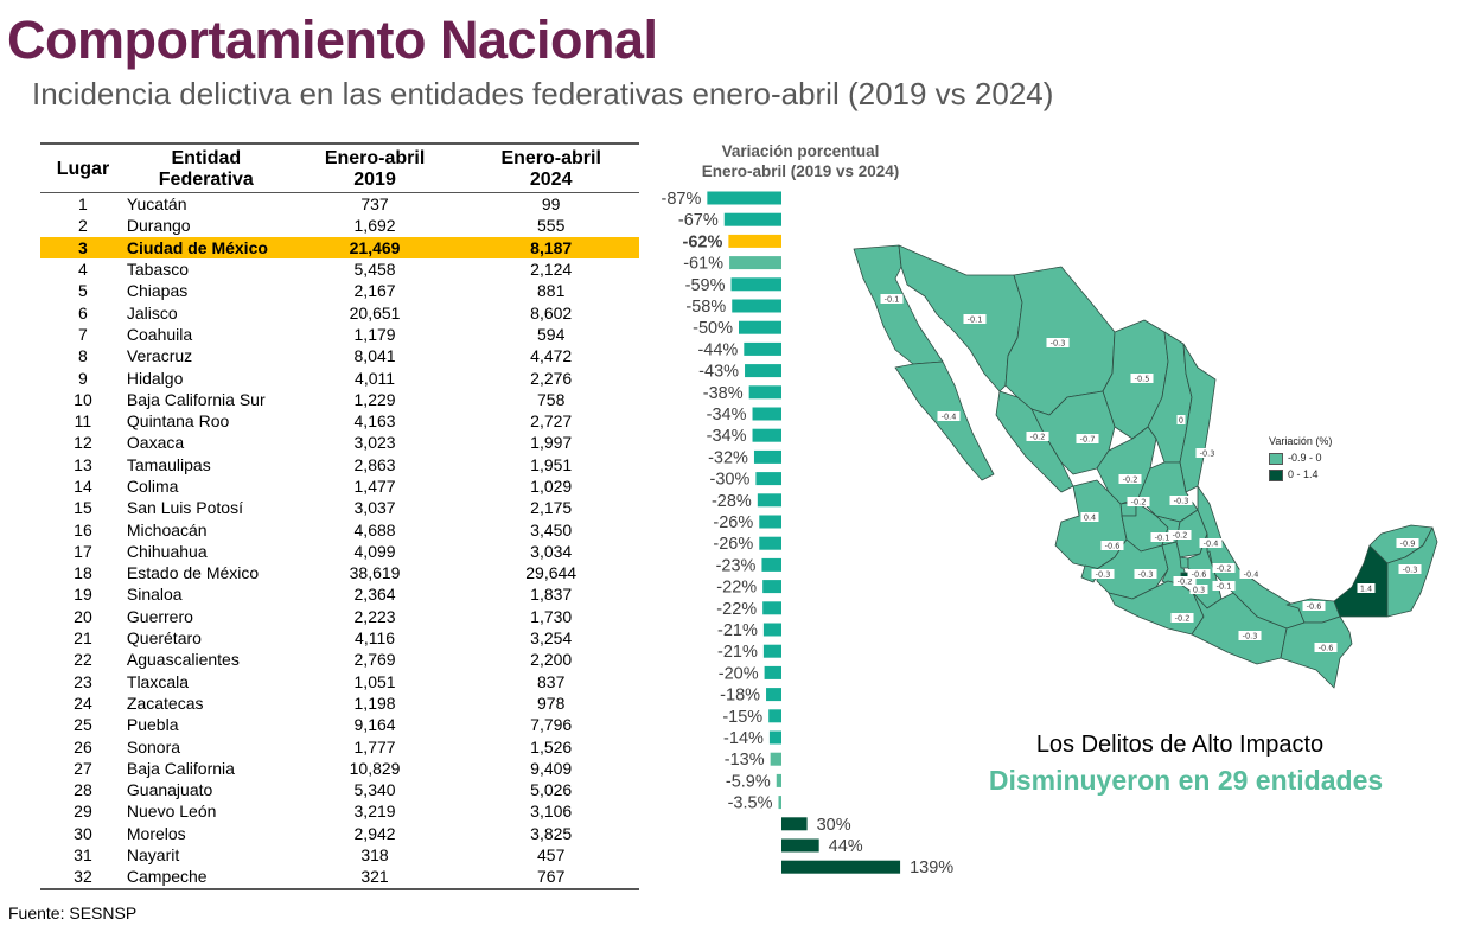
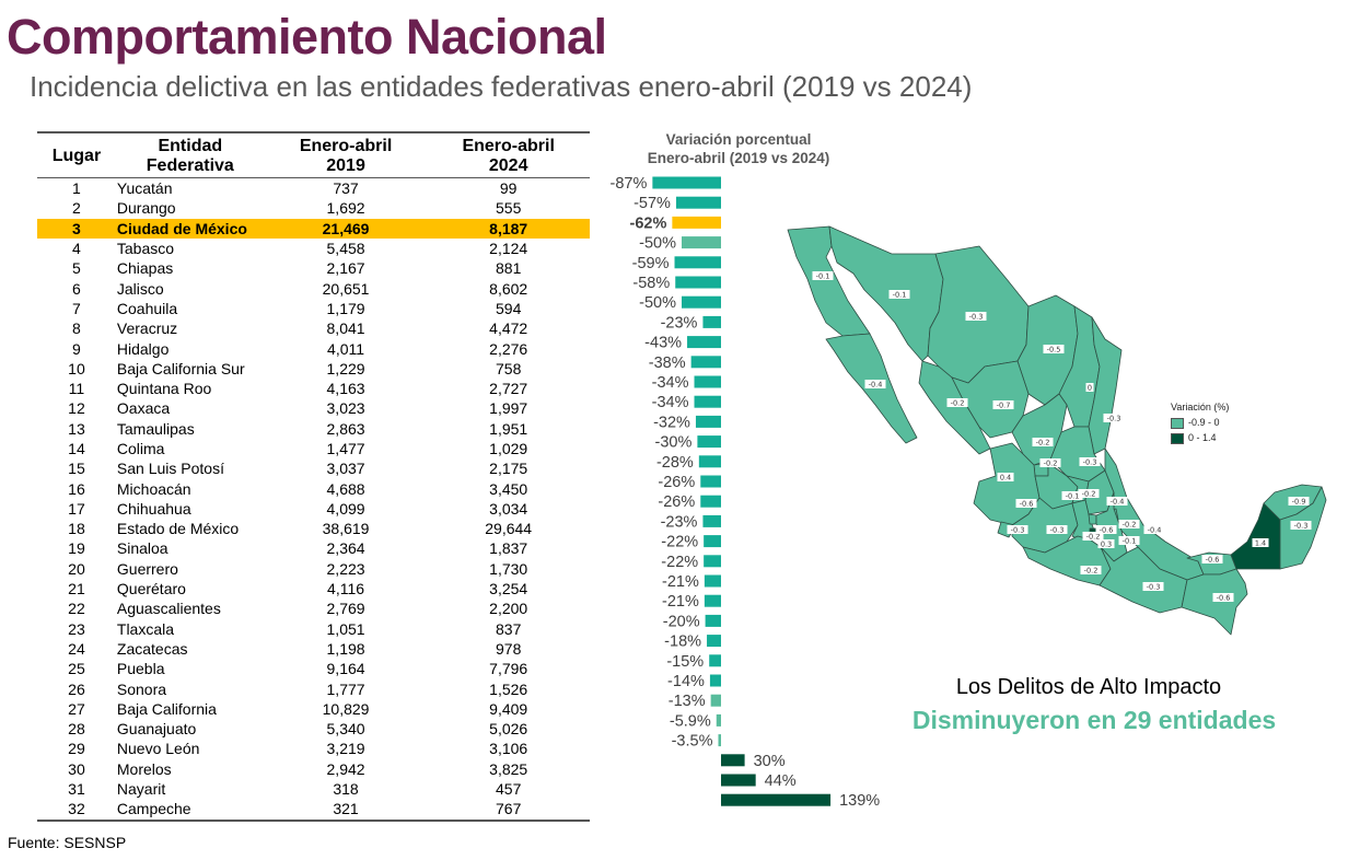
Variación porcentual Enero-abril (2019 vs 2024)/Durango: -67% -> -57%
Variación porcentual Enero-abril (2019 vs 2024)/Tabasco: -61% -> -50%
Variación porcentual Enero-abril (2019 vs 2024)/Veracruz: -44% -> -23%
